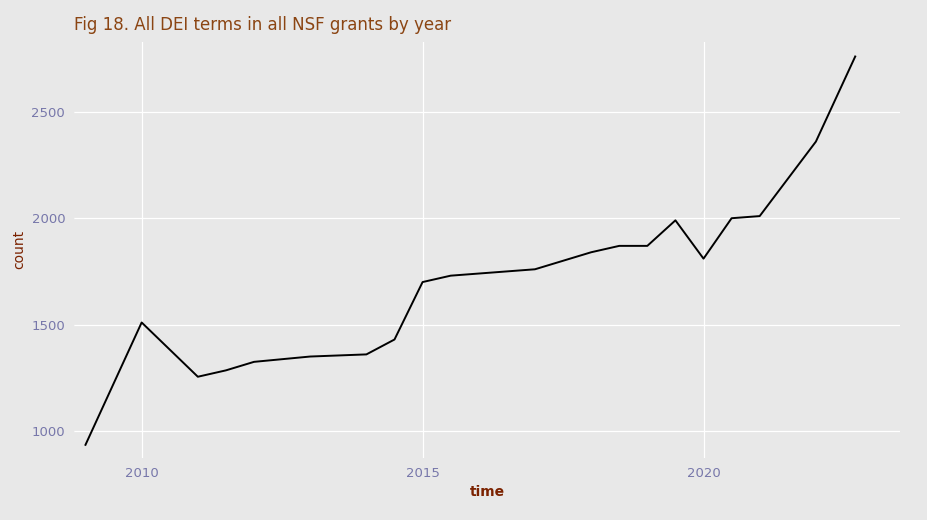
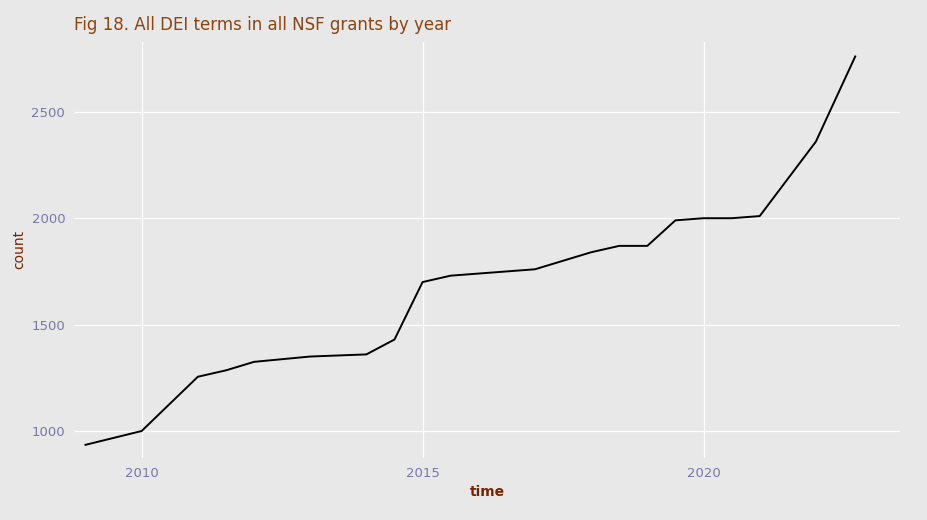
2010: 1510 -> 1000
2020: 1810 -> 2000
